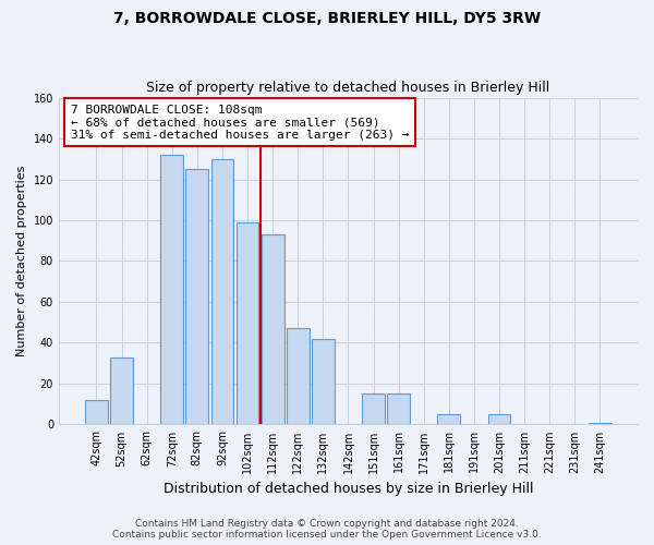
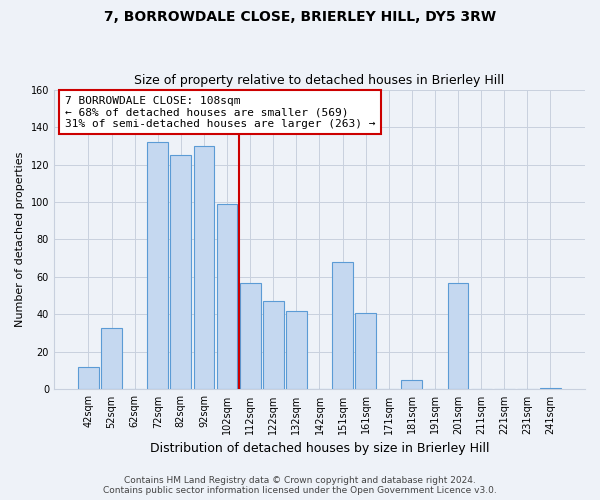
112sqm: 93 -> 57
151sqm: 15 -> 68
161sqm: 15 -> 41
201sqm: 5 -> 57
